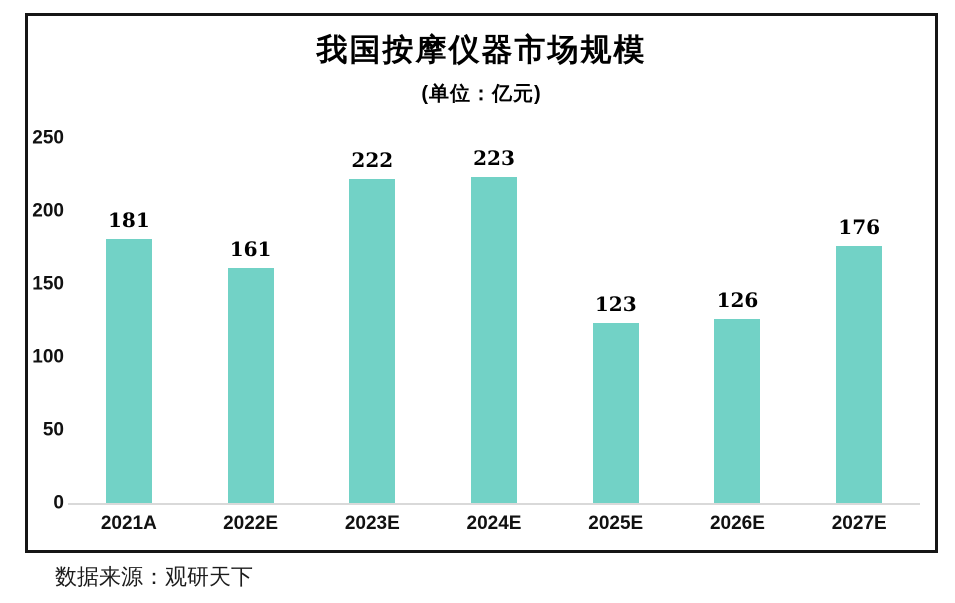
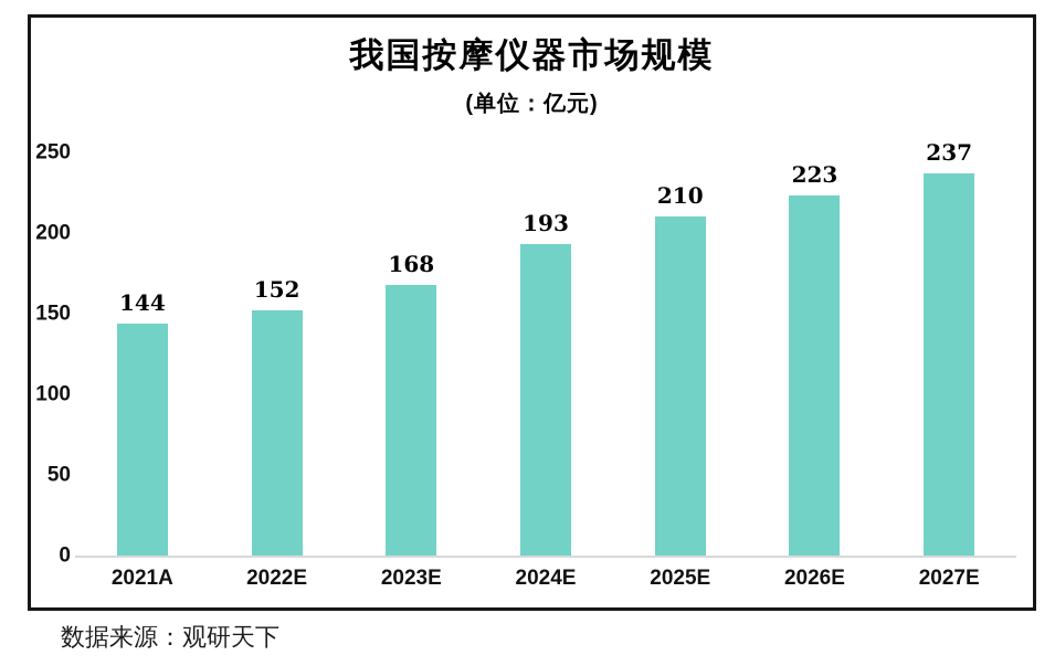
2021A: 181 -> 144
2022E: 161 -> 152
2023E: 222 -> 168
2024E: 223 -> 193
2025E: 123 -> 210
2026E: 126 -> 223
2027E: 176 -> 237
